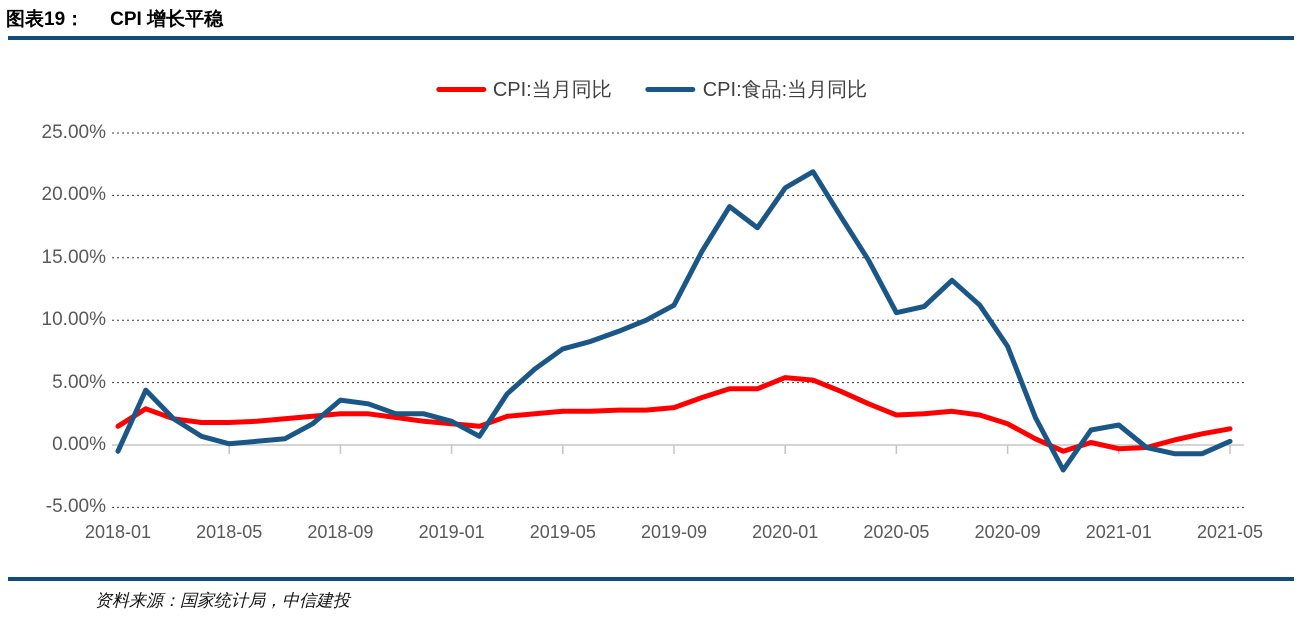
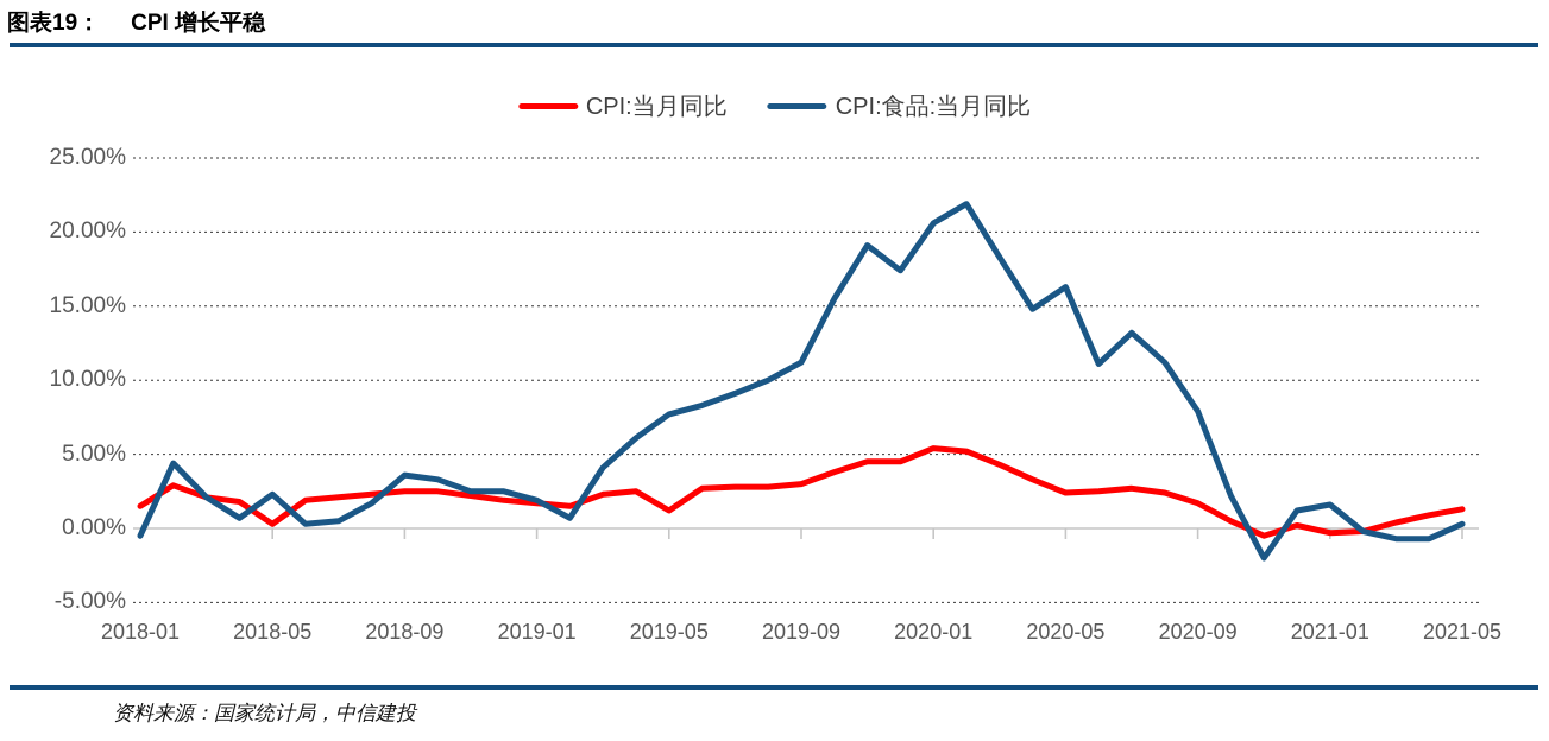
CPI:当月同比/2018-05: 1.8% -> 0.3%
CPI:食品:当月同比/2018-05: 0.1% -> 2.3%
CPI:当月同比/2019-05: 2.7% -> 1.2%
CPI:食品:当月同比/2020-05: 10.6% -> 16.3%
